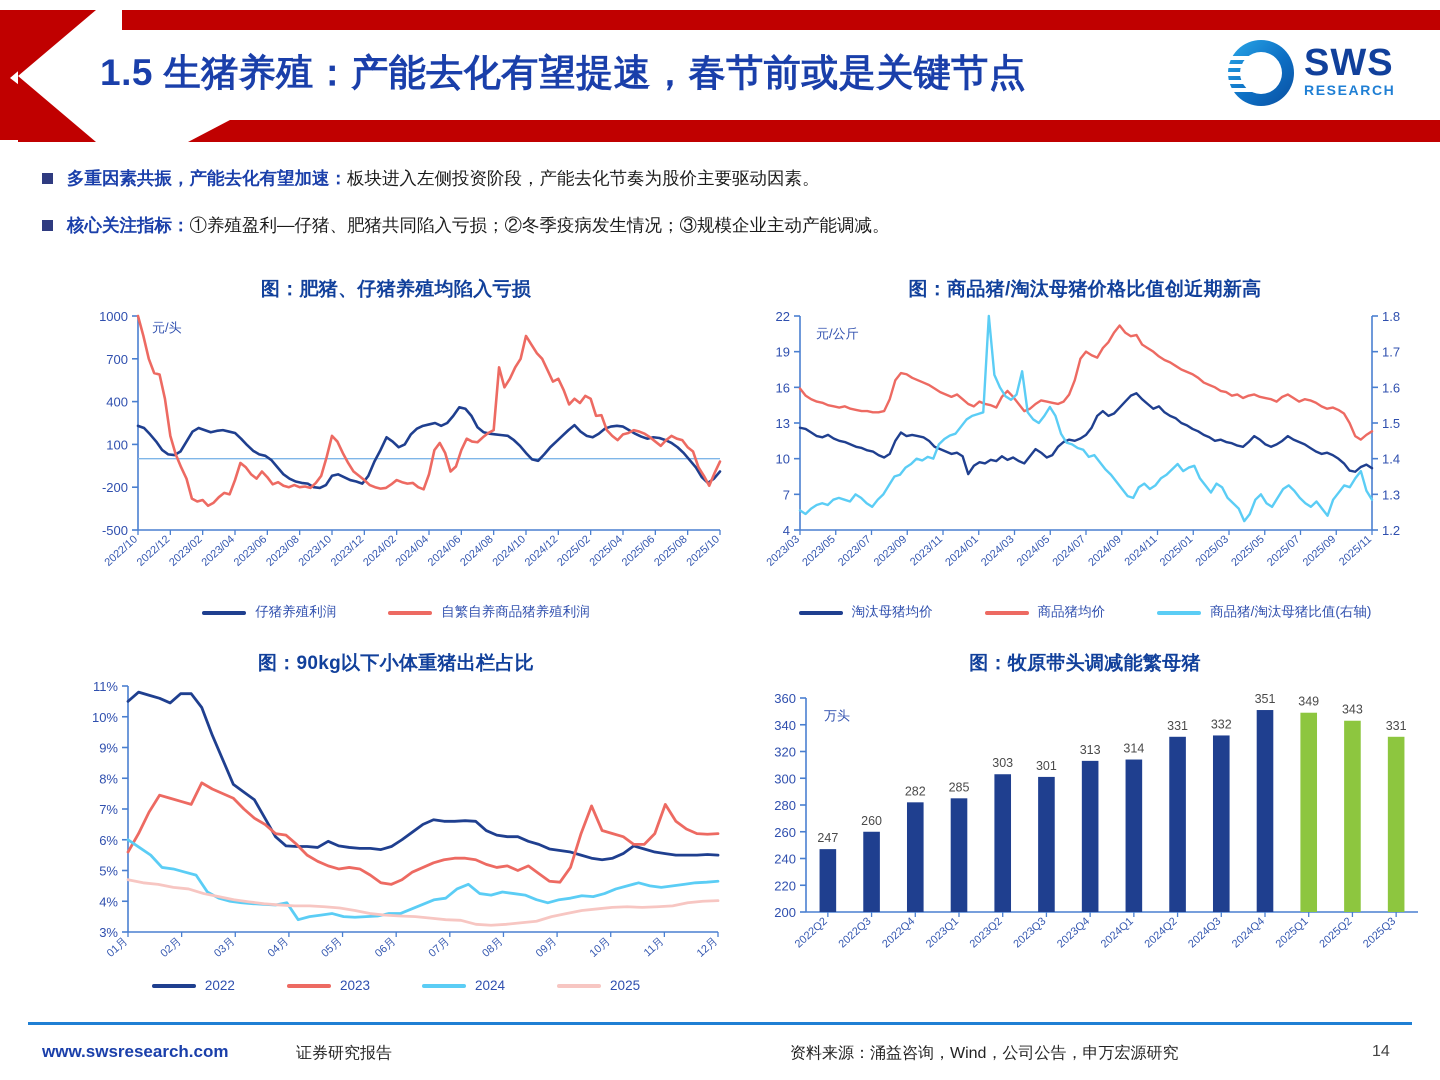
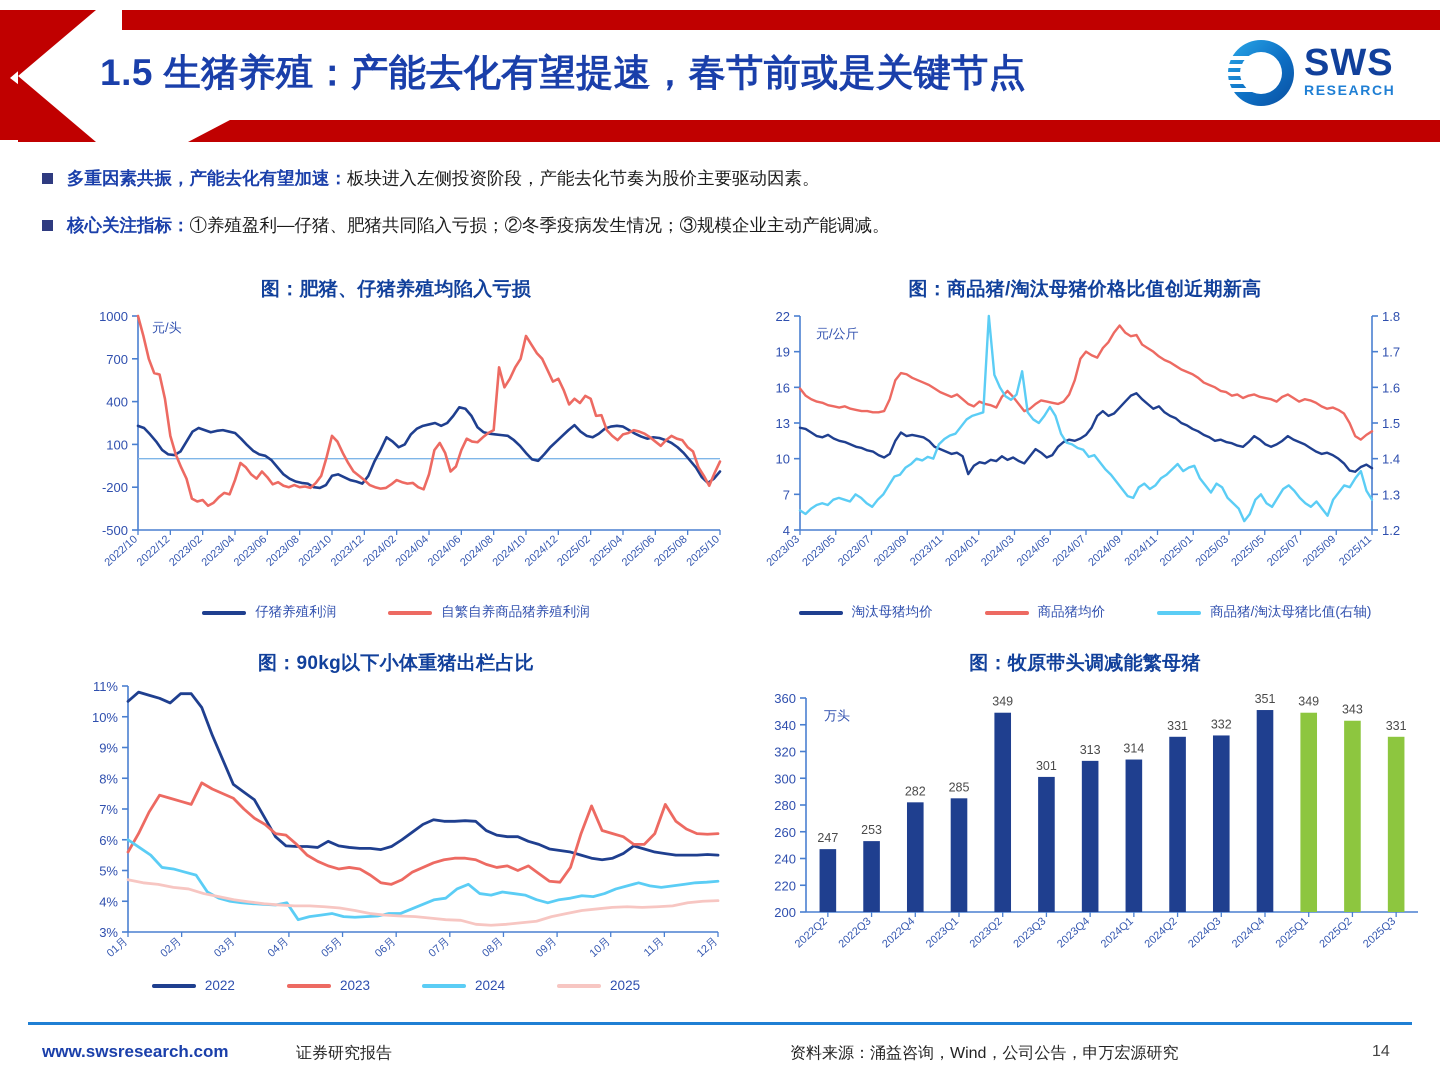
图：牧原带头调减能繁母猪/2022Q3: 260 -> 253
图：牧原带头调减能繁母猪/2023Q2: 303 -> 349
